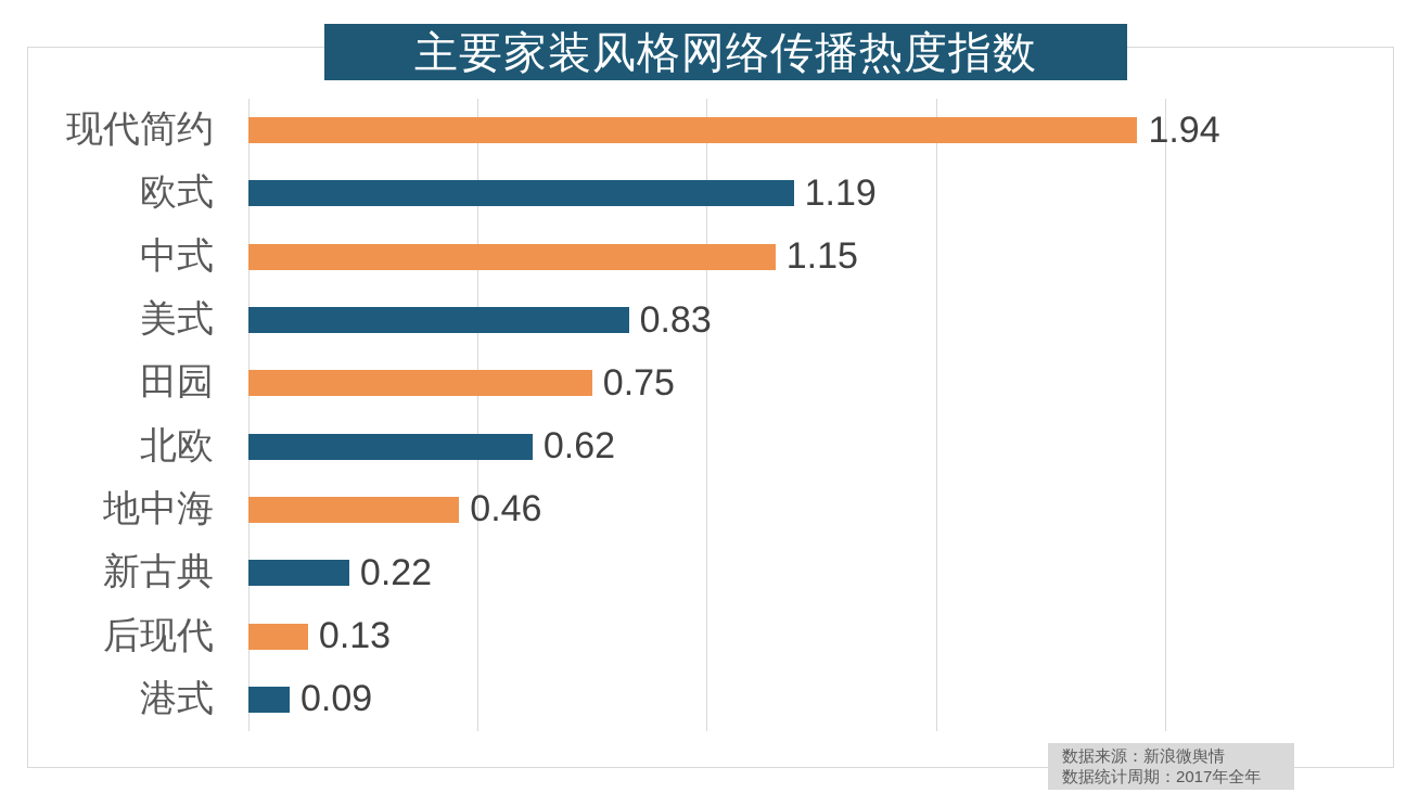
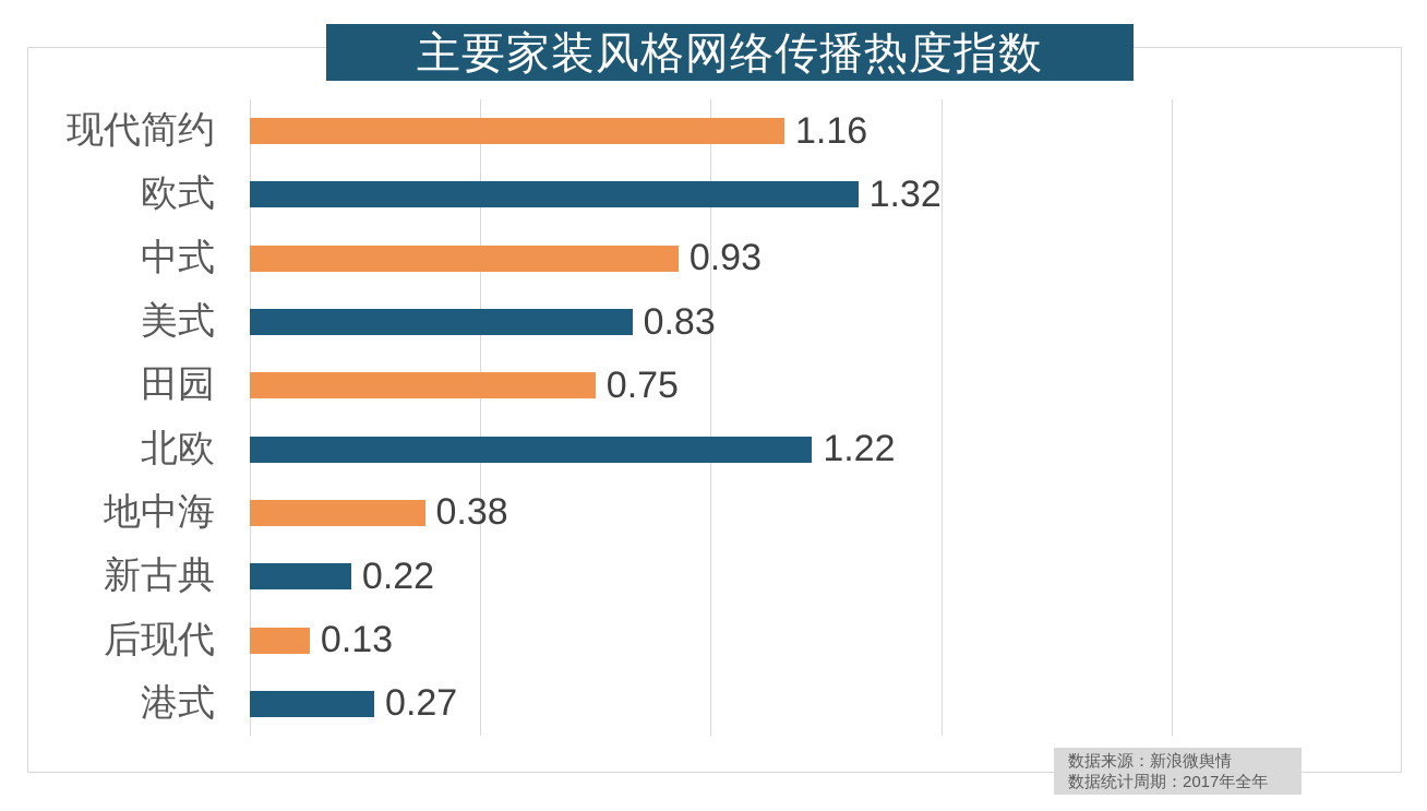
现代简约: 1.94 -> 1.16
欧式: 1.19 -> 1.32
中式: 1.15 -> 0.93
北欧: 0.62 -> 1.22
地中海: 0.46 -> 0.38
港式: 0.09 -> 0.27
